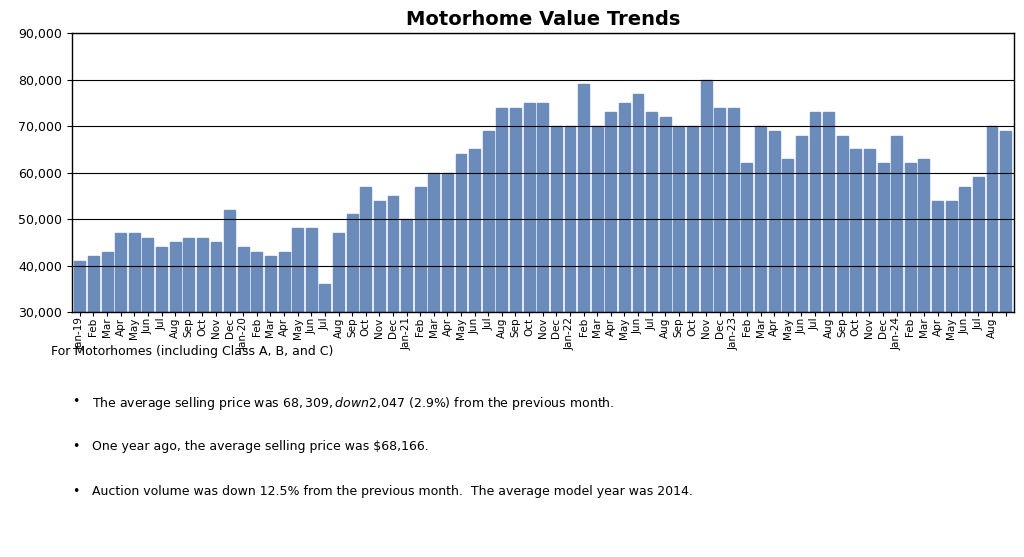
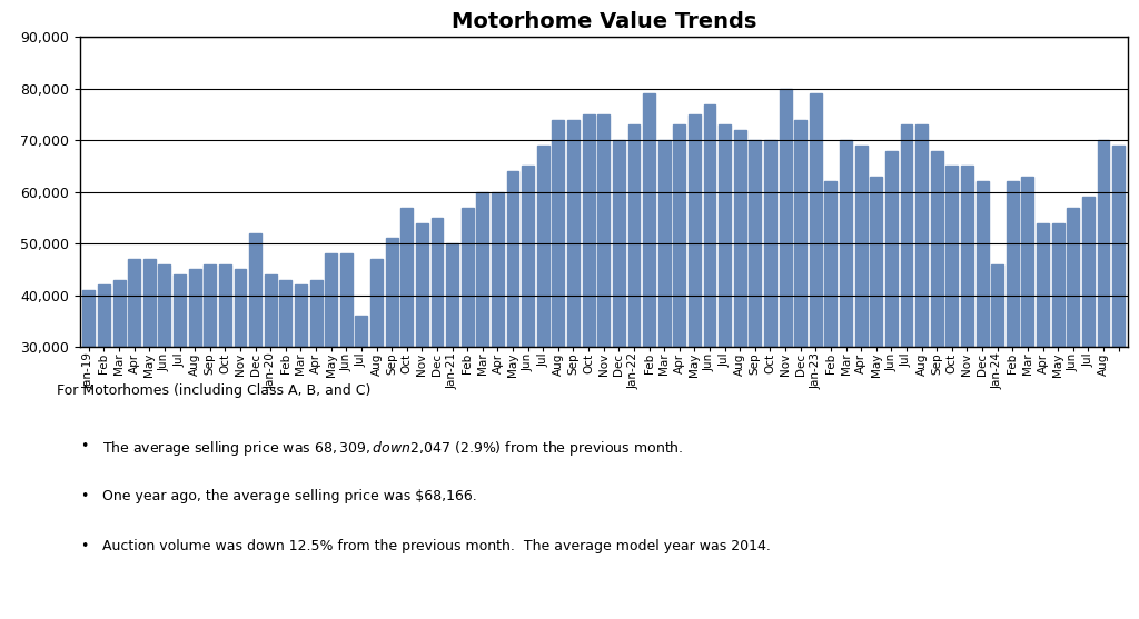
Jan-22: 70,000 -> 73,000
Jan-23: 74,000 -> 79,000
Jan-24: 68,000 -> 46,000
